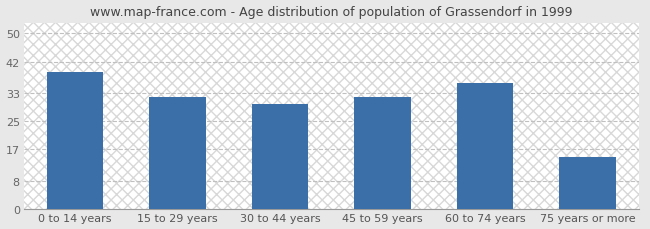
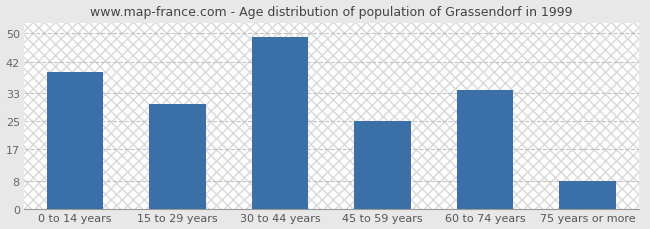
15 to 29 years: 32 -> 30
30 to 44 years: 30 -> 49
45 to 59 years: 32 -> 25
60 to 74 years: 36 -> 34
75 years or more: 15 -> 8
